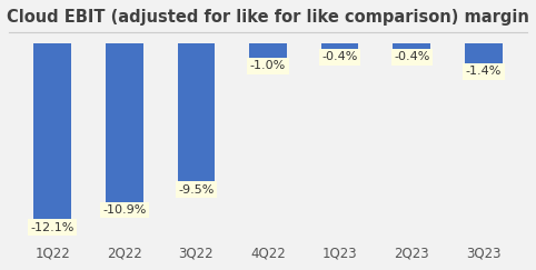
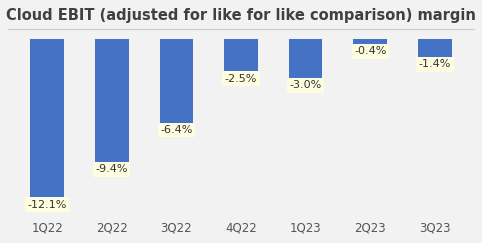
2Q22: -10.9% -> -9.4%
3Q22: -9.5% -> -6.4%
4Q22: -1.0% -> -2.5%
1Q23: -0.4% -> -3.0%
